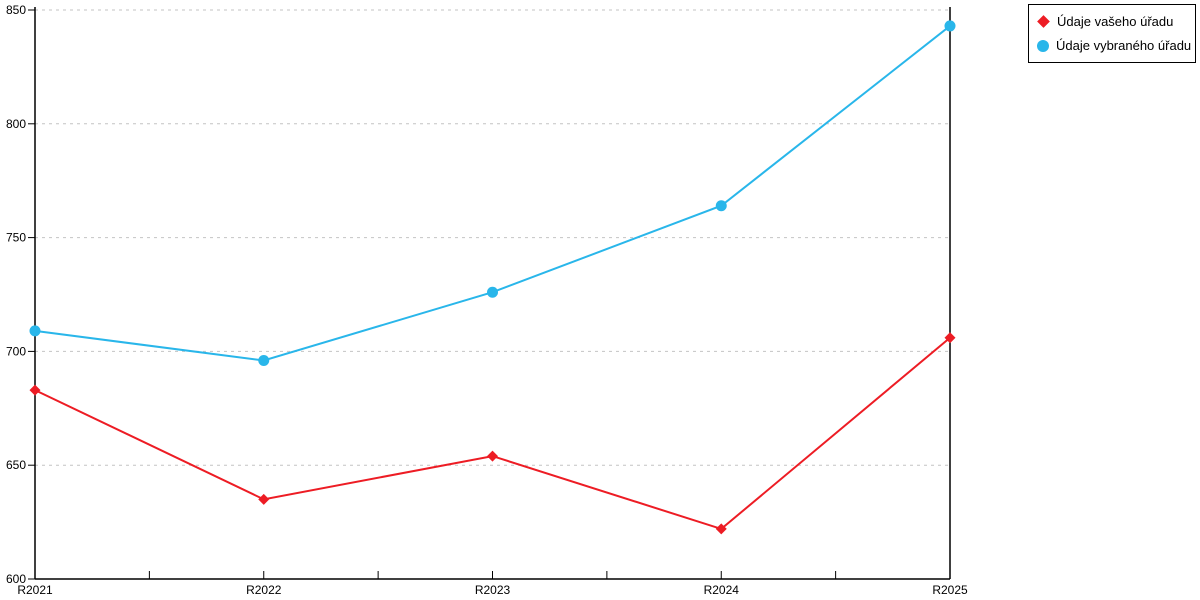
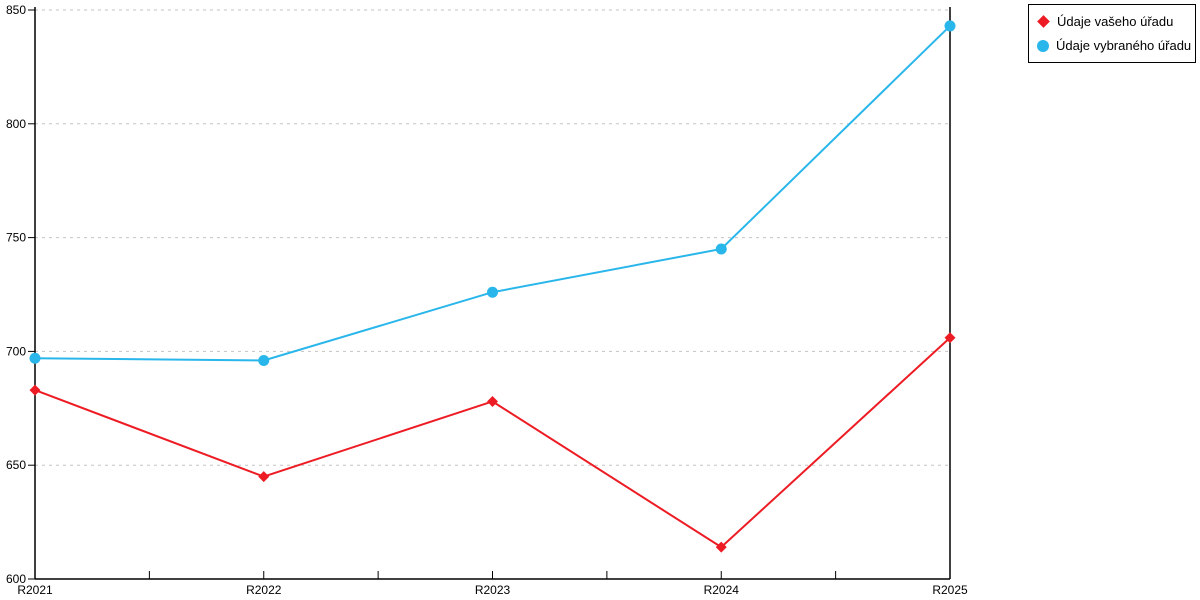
Údaje vybraného úřadu/R2021: 709 -> 697
Údaje vašeho úřadu/R2022: 635 -> 645
Údaje vašeho úřadu/R2023: 654 -> 678
Údaje vašeho úřadu/R2024: 622 -> 614
Údaje vybraného úřadu/R2024: 764 -> 745
